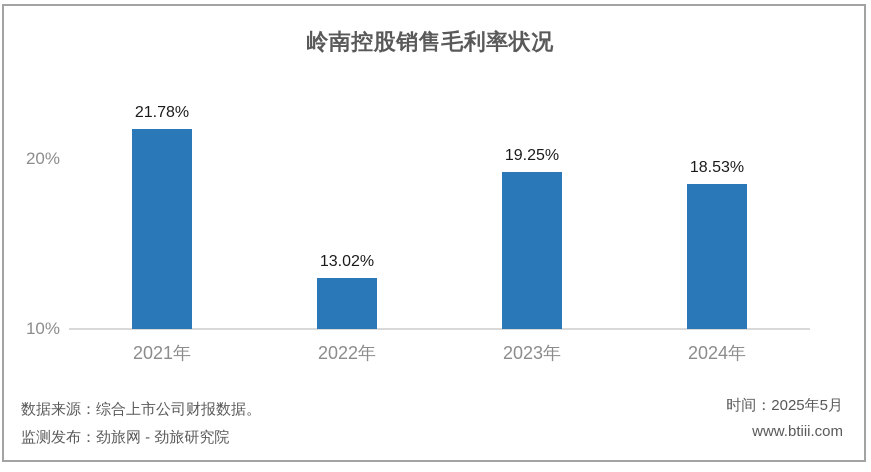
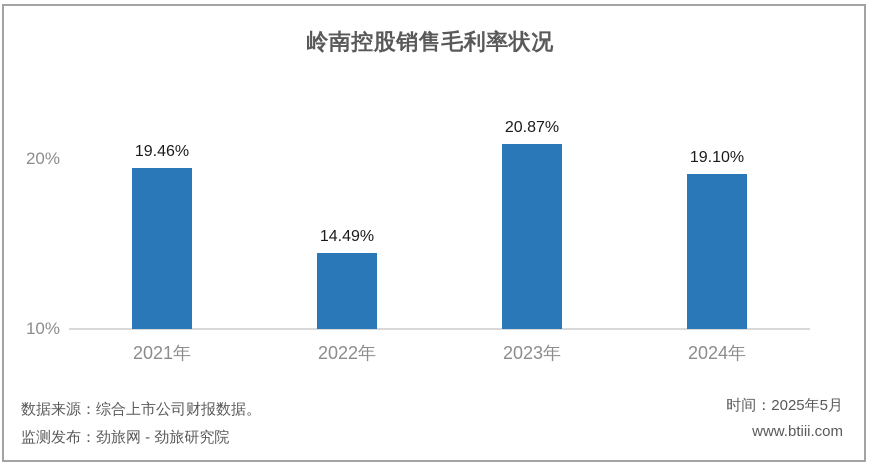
2021年: 21.78% -> 19.46%
2022年: 13.02% -> 14.49%
2023年: 19.25% -> 20.87%
2024年: 18.53% -> 19.10%
